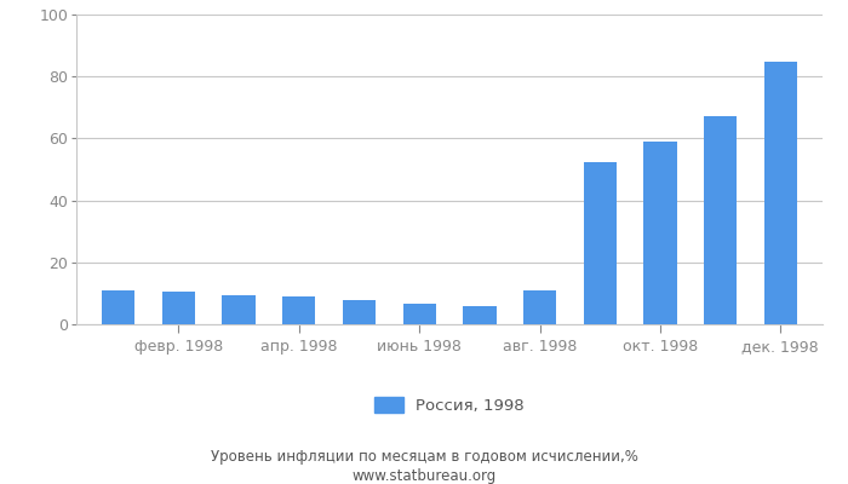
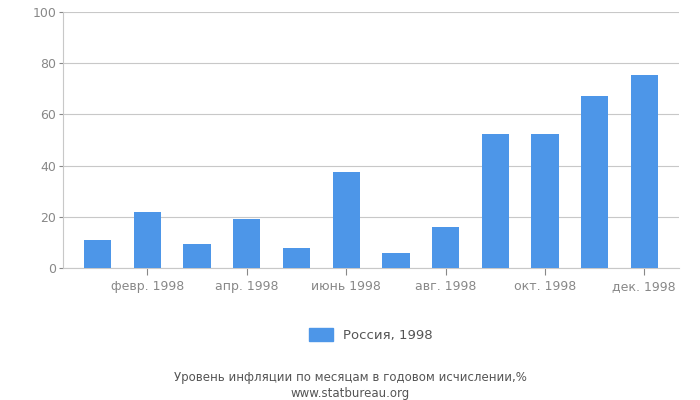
февр. 1998: 10.4 -> 22.0
апр. 1998: 8.8 -> 19.0
июнь 1998: 6.8 -> 37.5
авг. 1998: 10.8 -> 16.0
окт. 1998: 59.1 -> 52.5
дек. 1998: 84.7 -> 75.5
